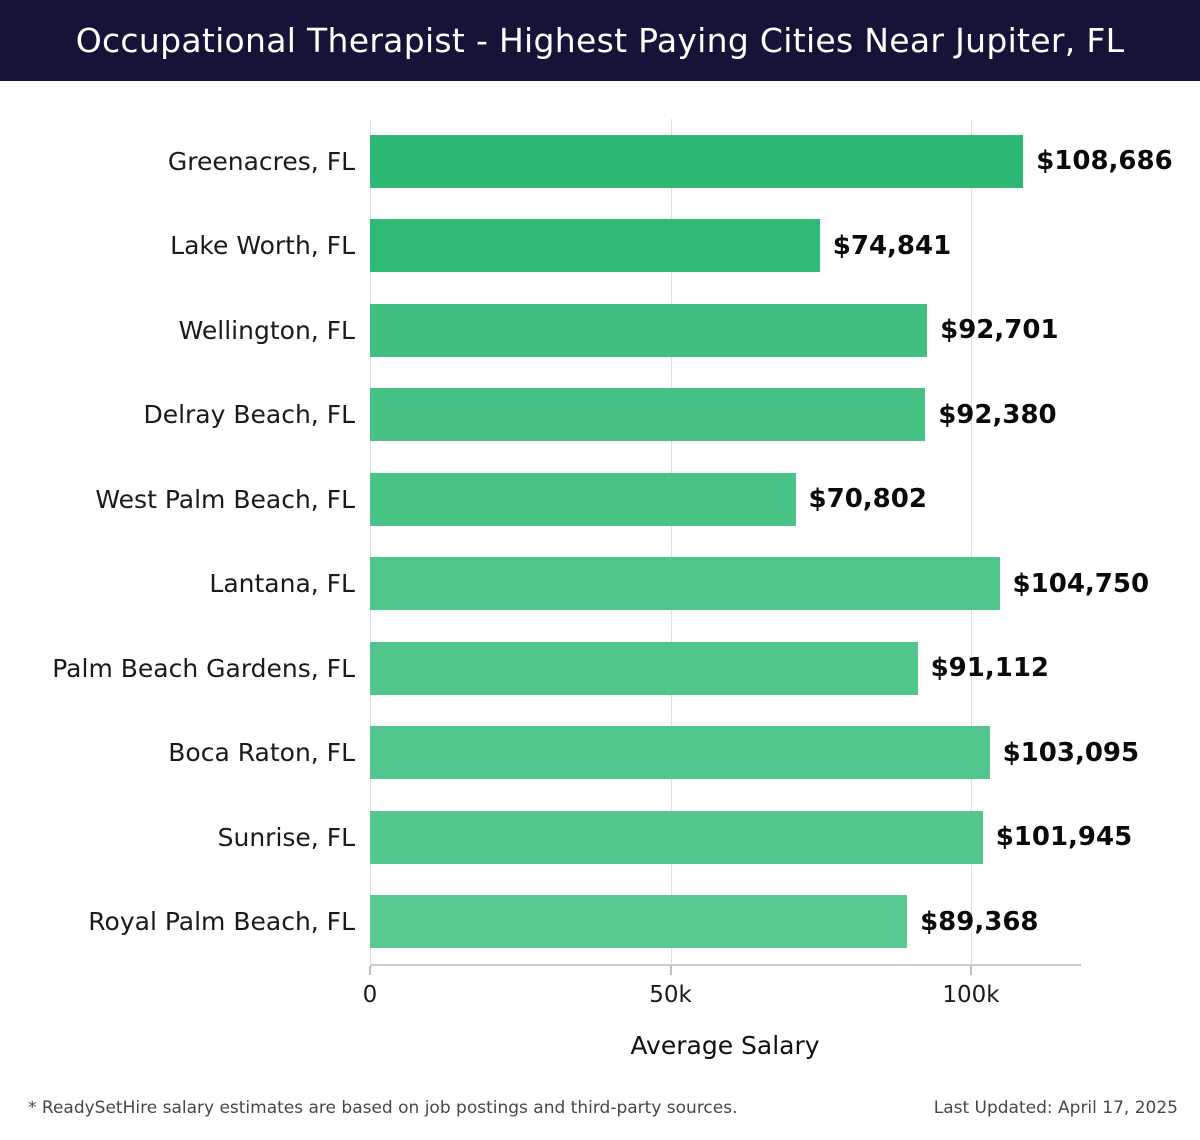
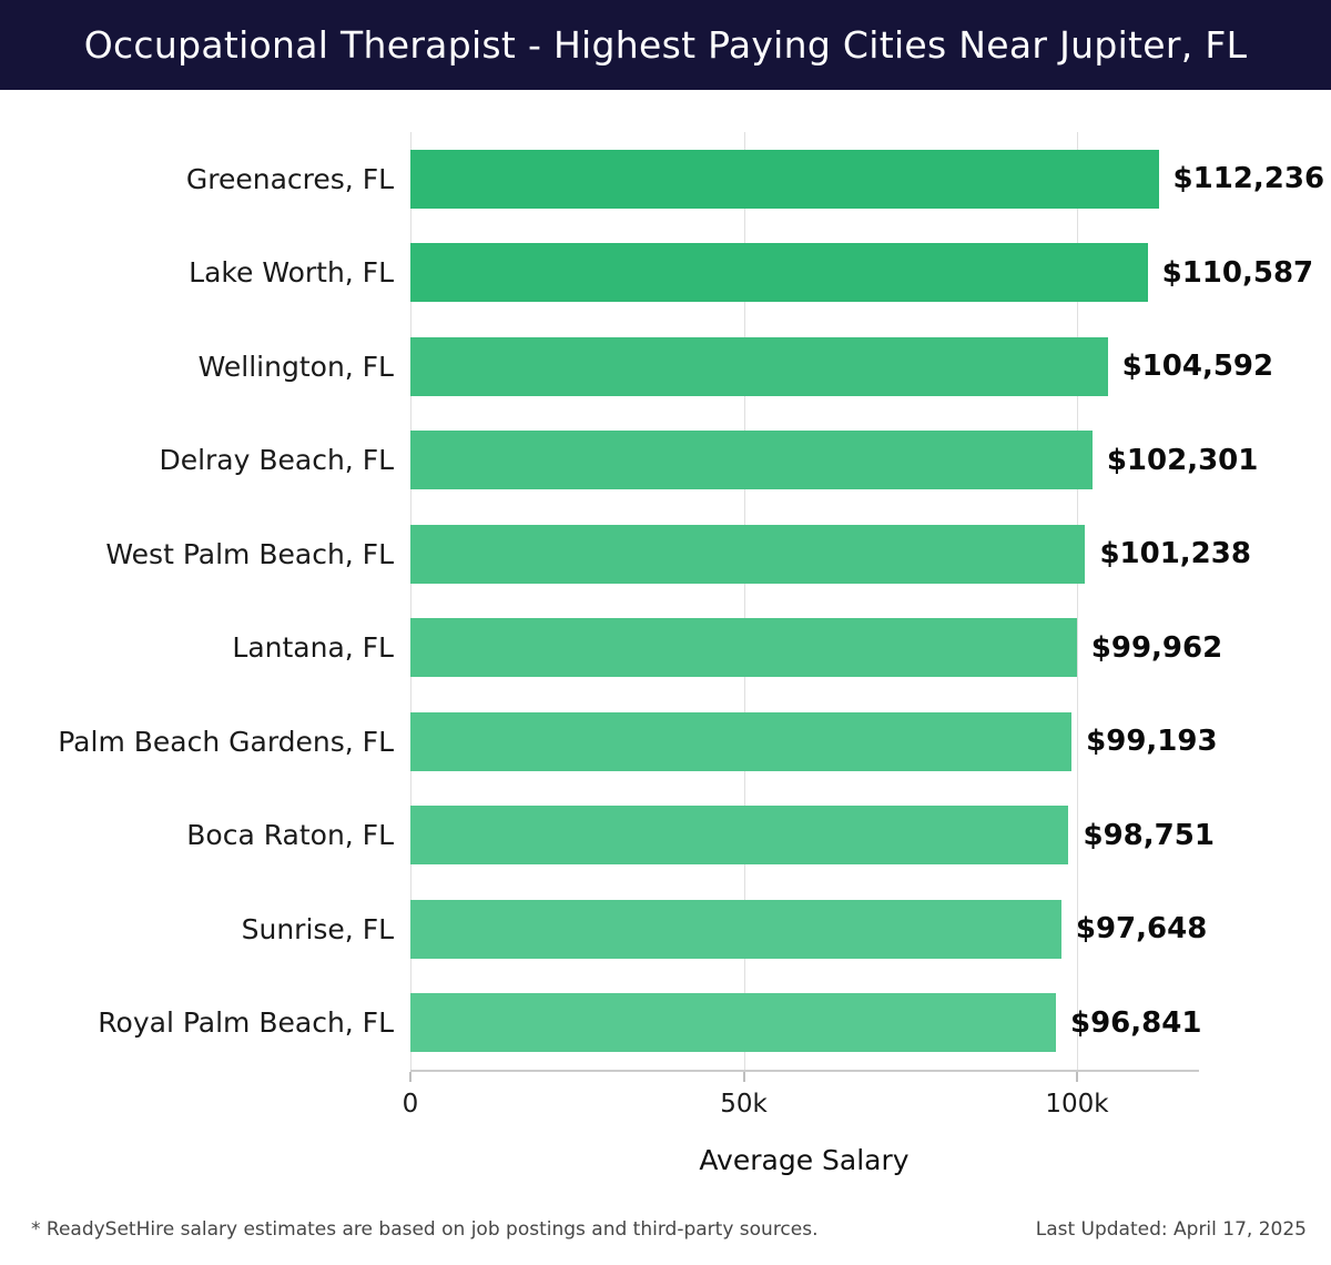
Greenacres, FL: $108,686 -> $112,236
Lake Worth, FL: $74,841 -> $110,587
Wellington, FL: $92,701 -> $104,592
Delray Beach, FL: $92,380 -> $102,301
West Palm Beach, FL: $70,802 -> $101,238
Lantana, FL: $104,750 -> $99,962
Palm Beach Gardens, FL: $91,112 -> $99,193
Boca Raton, FL: $103,095 -> $98,751
Sunrise, FL: $101,945 -> $97,648
Royal Palm Beach, FL: $89,368 -> $96,841
